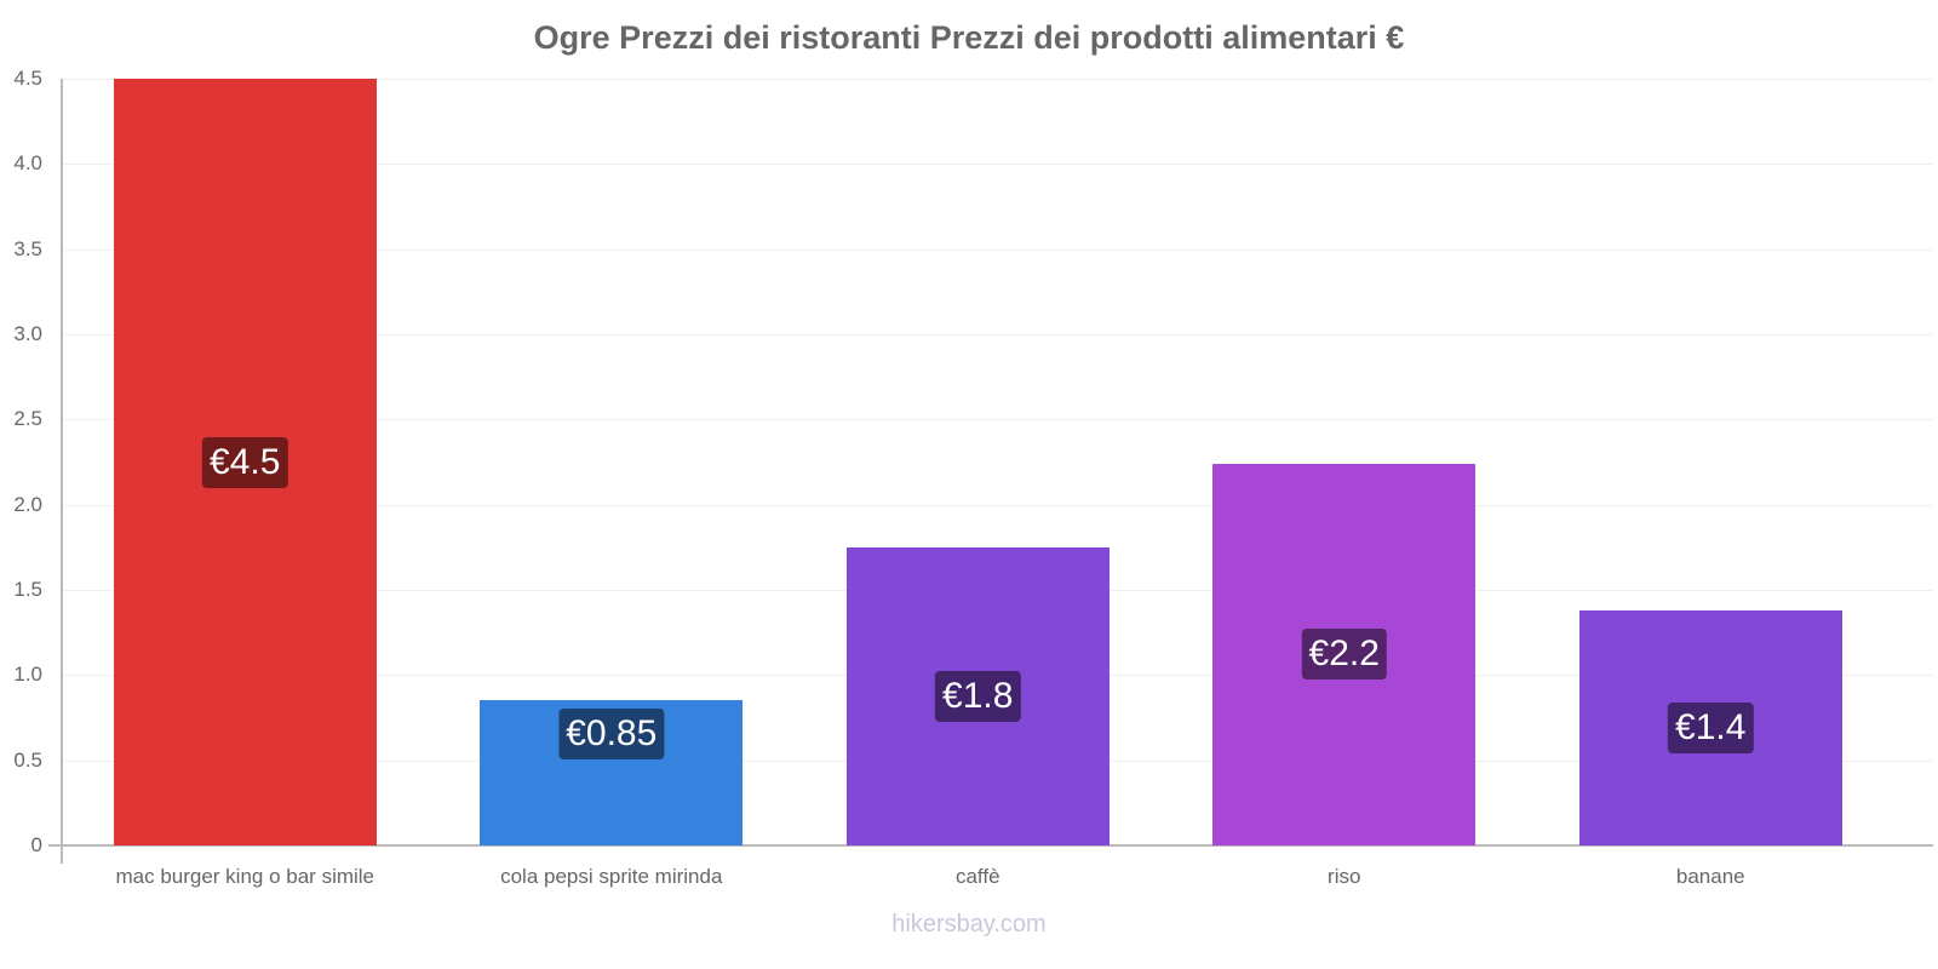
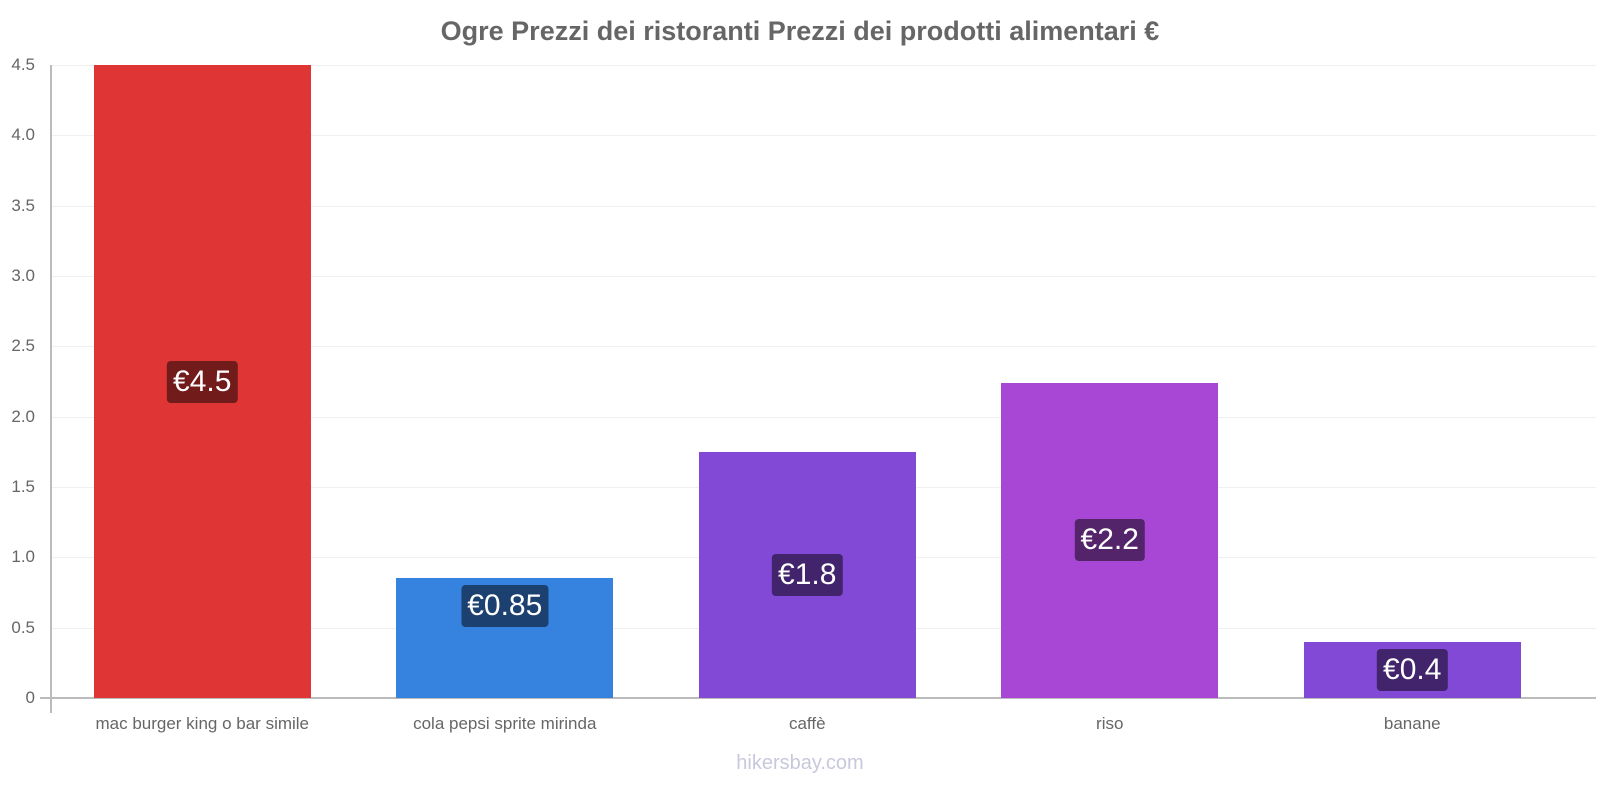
banane: €1.4 -> €0.4
